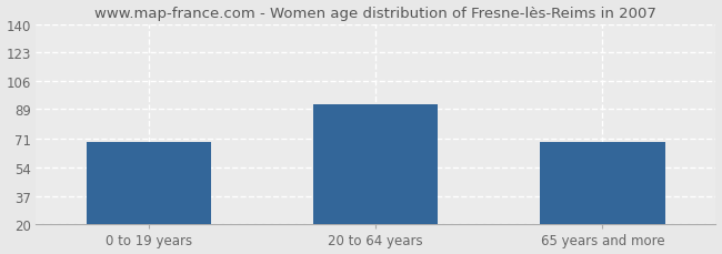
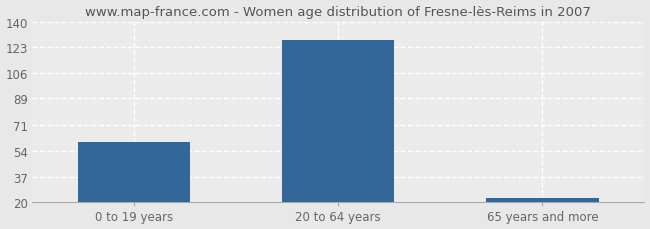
0 to 19 years: 69 -> 60
20 to 64 years: 92 -> 128
65 years and more: 69 -> 23
